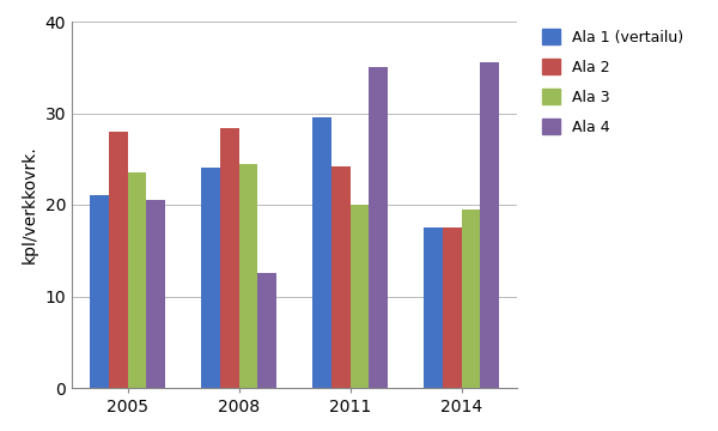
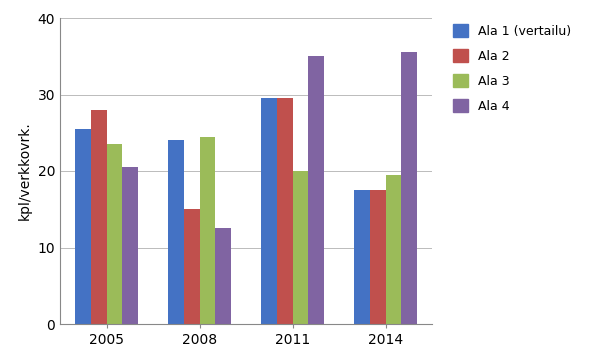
Ala 1 (vertailu)/2005: 21.0 -> 25.5
Ala 2/2008: 28.4 -> 15.0
Ala 2/2011: 24.2 -> 29.5
